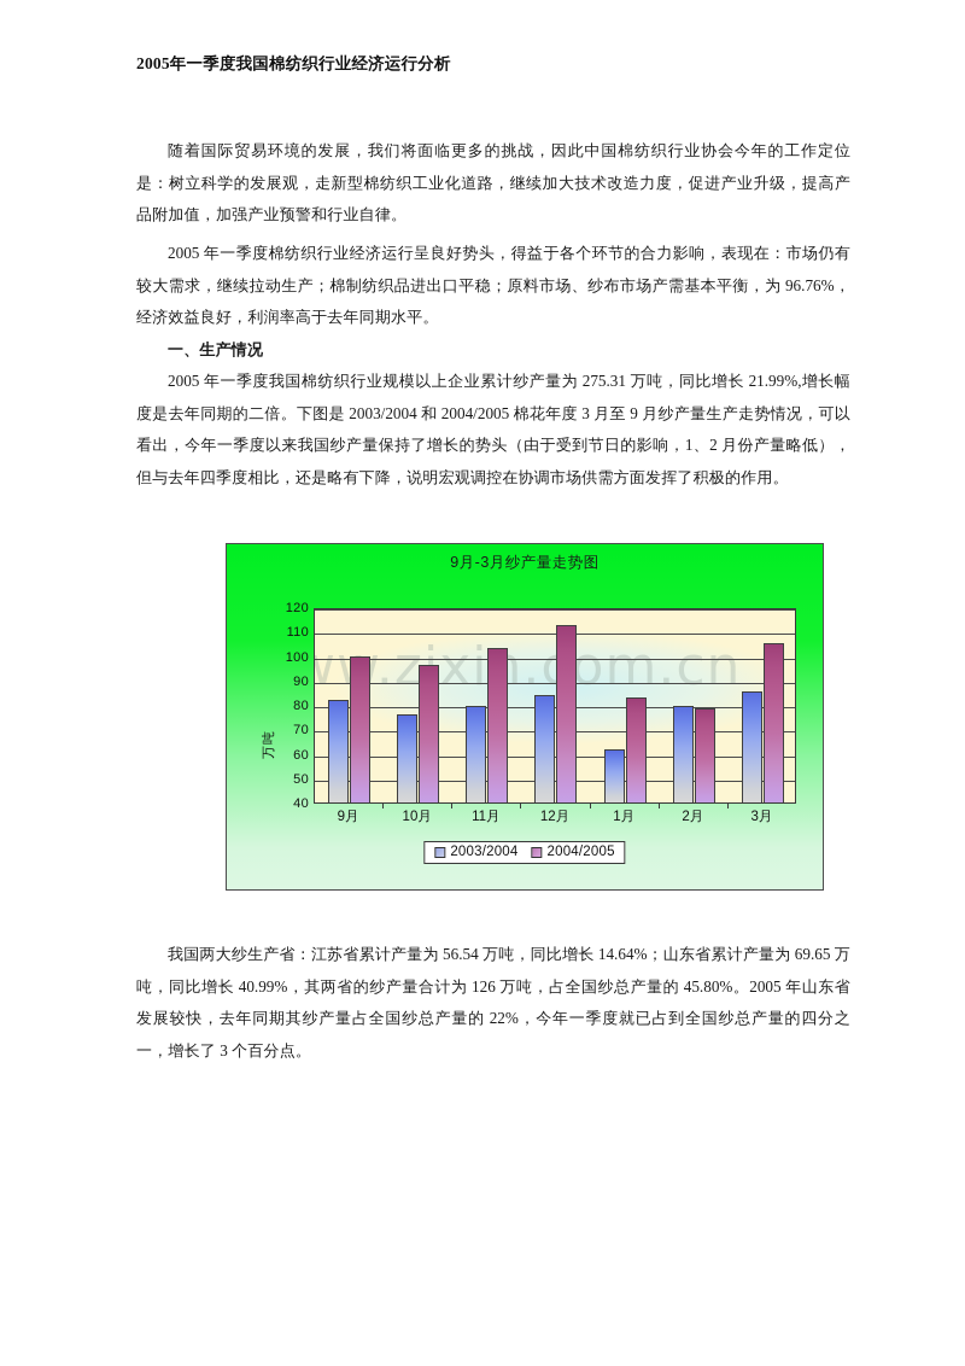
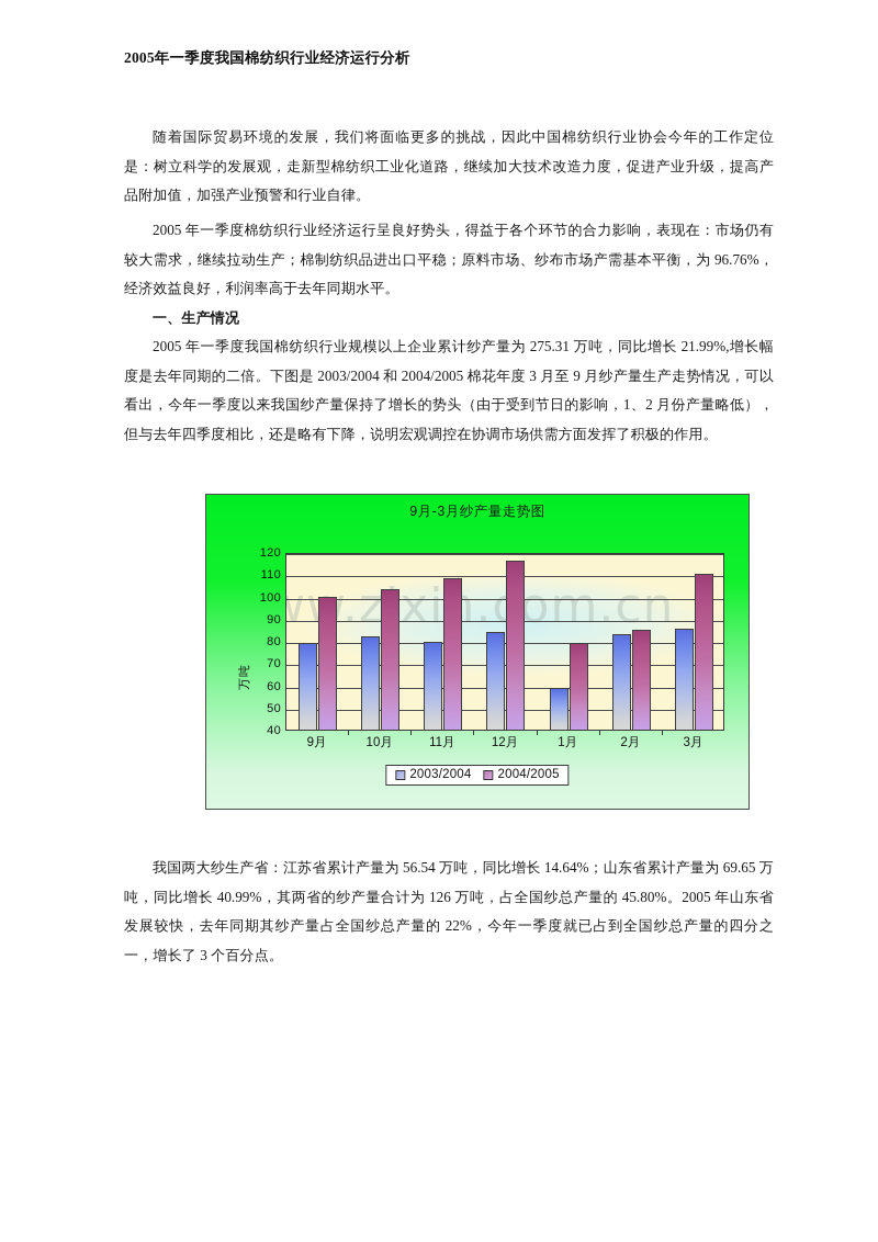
2003/2004/9月: 82 -> 79
2003/2004/10月: 76 -> 82
2004/2005/10月: 96 -> 103
2004/2005/11月: 103 -> 108
2004/2005/12月: 112 -> 116
2003/2004/1月: 62 -> 59
2004/2005/1月: 83 -> 79
2003/2004/2月: 80 -> 83
2004/2005/2月: 78 -> 85
2004/2005/3月: 105 -> 110
